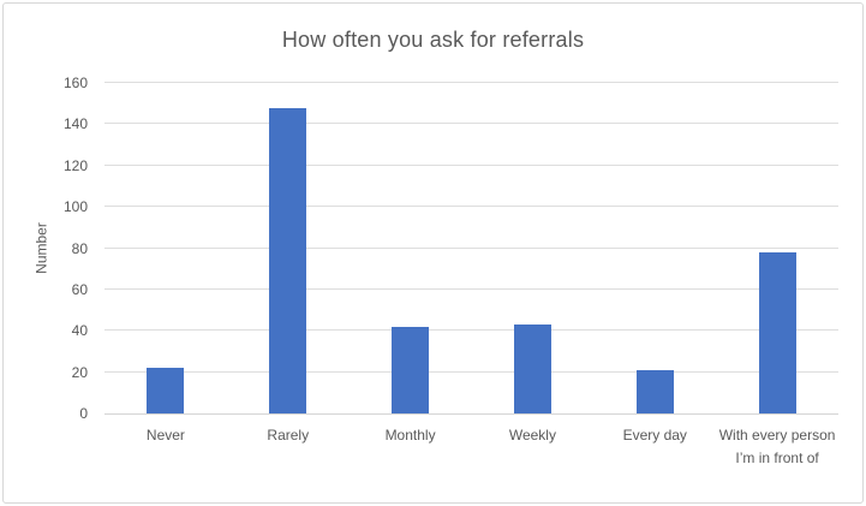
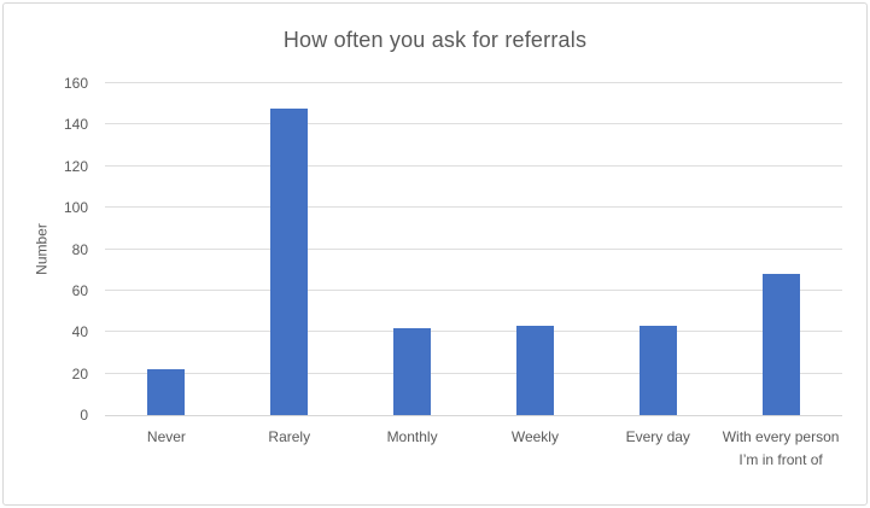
Every day: 21 -> 43
With every person I’m in front of: 78 -> 68
